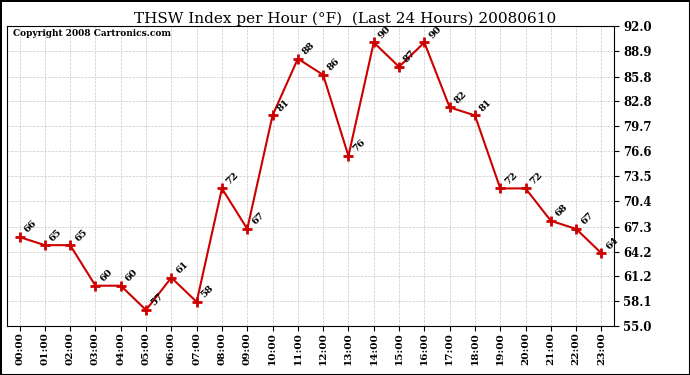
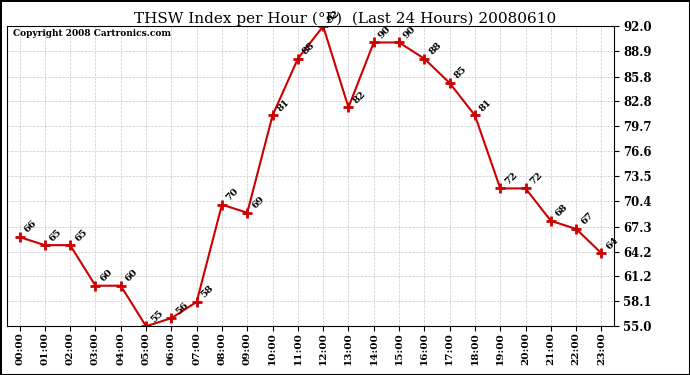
05:00: 57 -> 55
06:00: 61 -> 56
08:00: 72 -> 70
09:00: 67 -> 69
12:00: 86 -> 92
13:00: 76 -> 82
15:00: 87 -> 90
16:00: 90 -> 88
17:00: 82 -> 85
